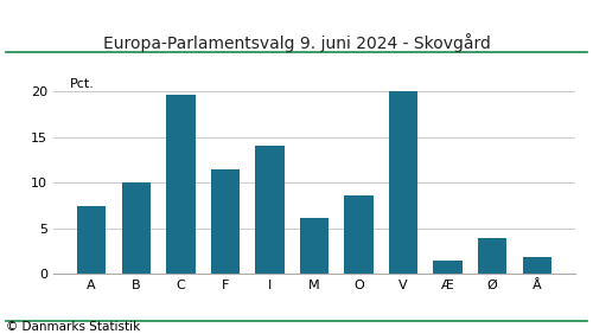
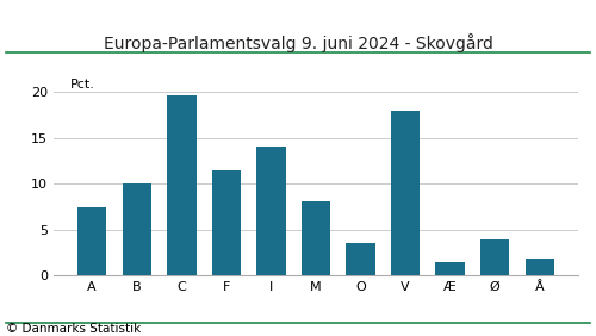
M: 6.2 -> 8.1
O: 8.6 -> 3.5
V: 20.0 -> 18.0
